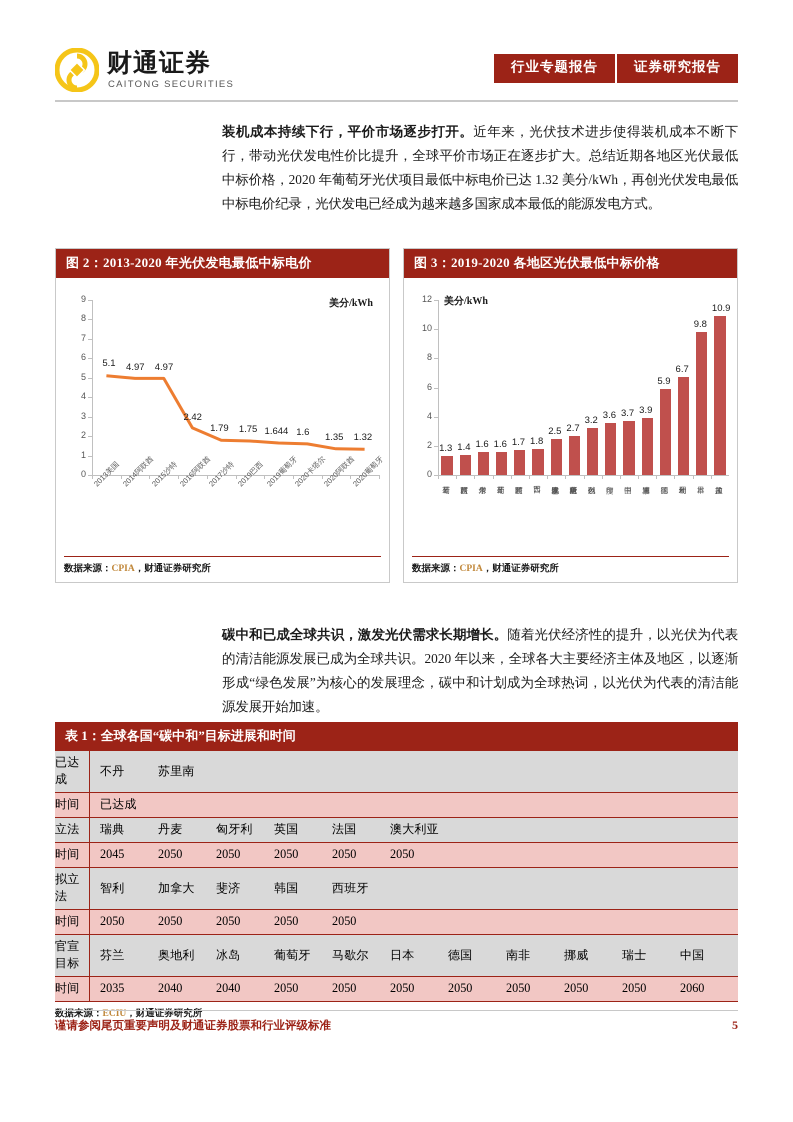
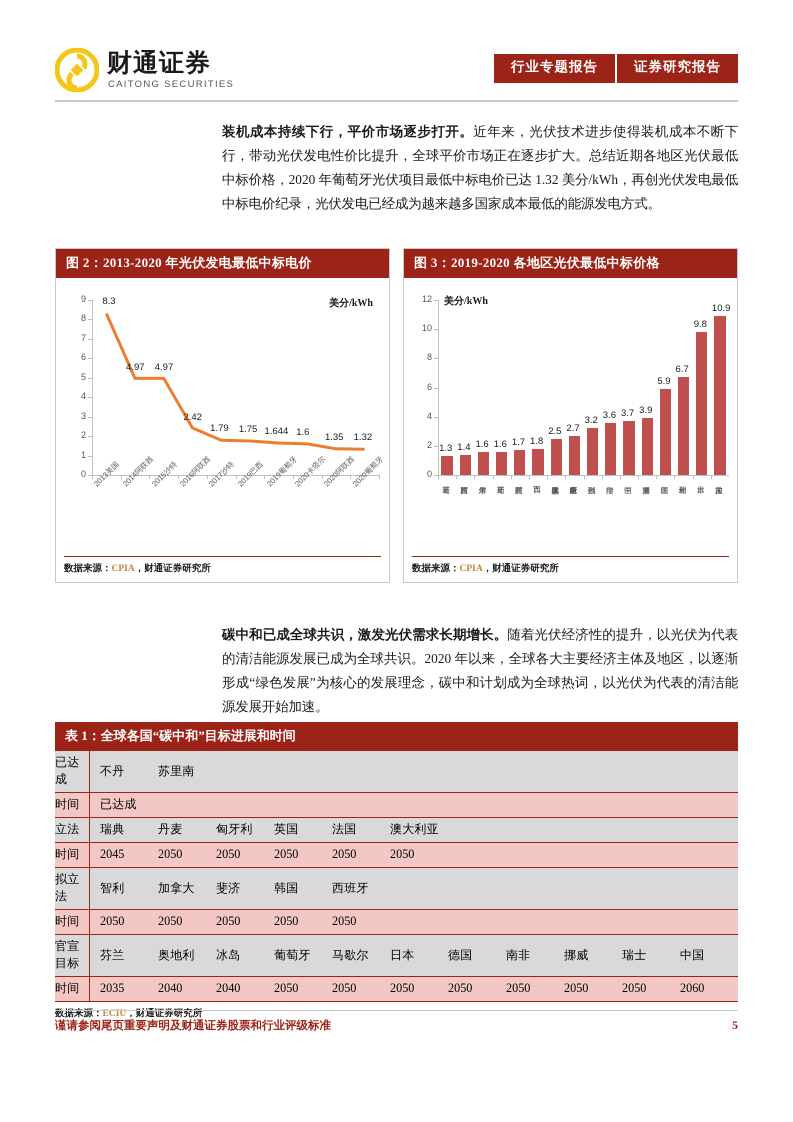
图 2：2013-2020 年光伏发电最低中标电价/2013美国: 5.1 -> 8.3
